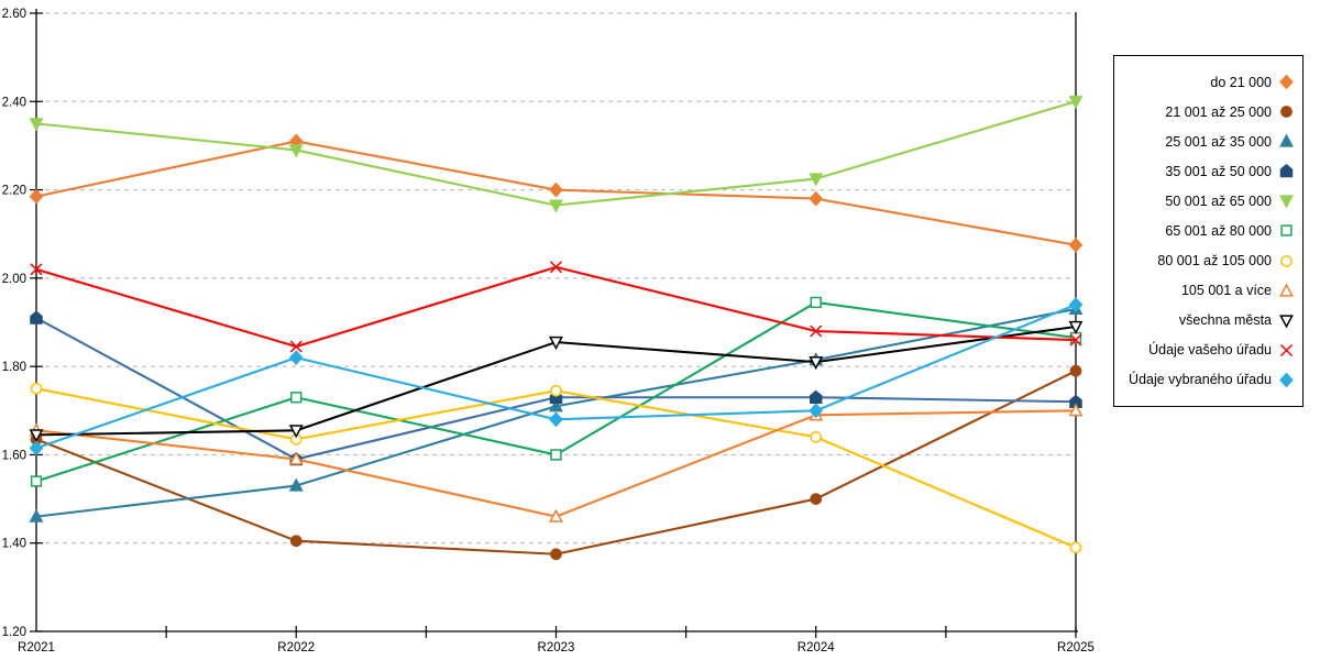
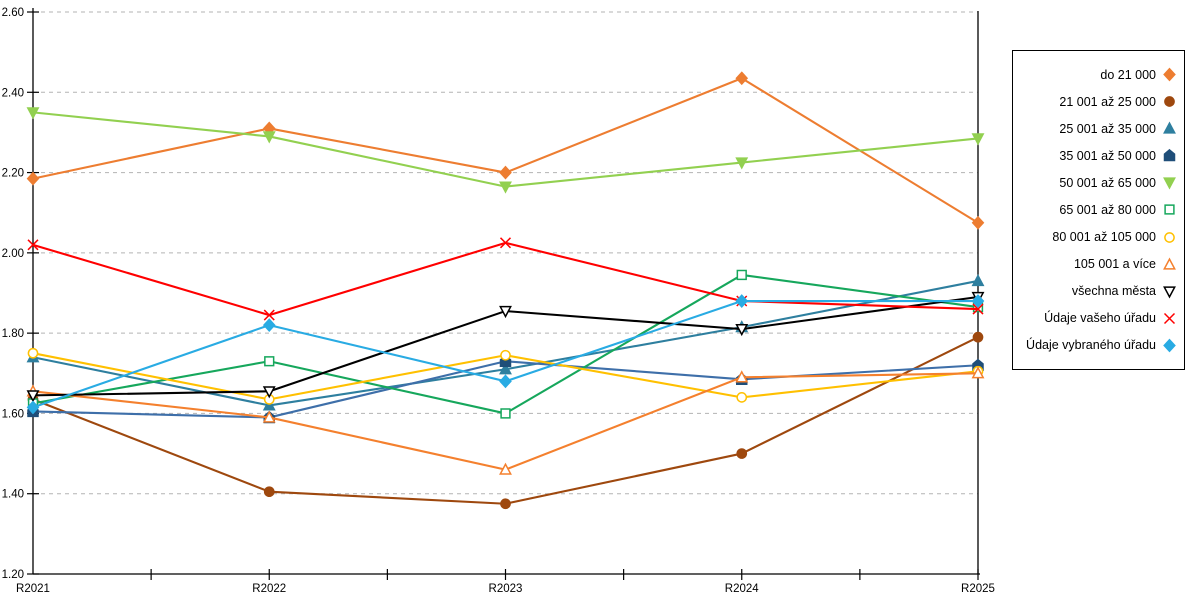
25 001 až 35 000/R2021: 1.46 -> 1.74
35 001 až 50 000/R2021: 1.91 -> 1.60
65 001 až 80 000/R2021: 1.54 -> 1.62
25 001 až 35 000/R2022: 1.53 -> 1.62
do 21 000/R2024: 2.18 -> 2.44
35 001 až 50 000/R2024: 1.73 -> 1.69
Údaje vybraného úřadu/R2024: 1.70 -> 1.88
50 001 až 65 000/R2025: 2.40 -> 2.29
80 001 až 105 000/R2025: 1.39 -> 1.71
Údaje vybraného úřadu/R2025: 1.94 -> 1.88
